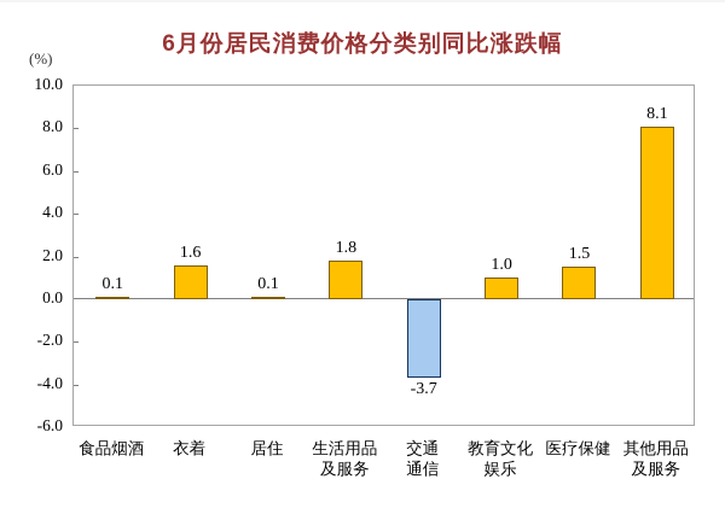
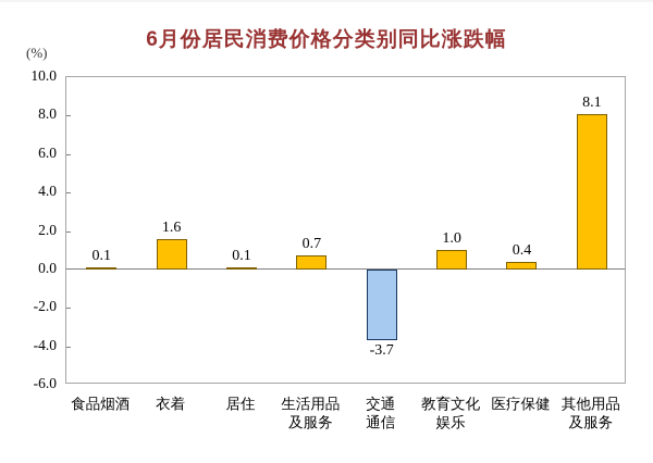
生活用品及服务: 1.8 -> 0.7
医疗保健: 1.5 -> 0.4
